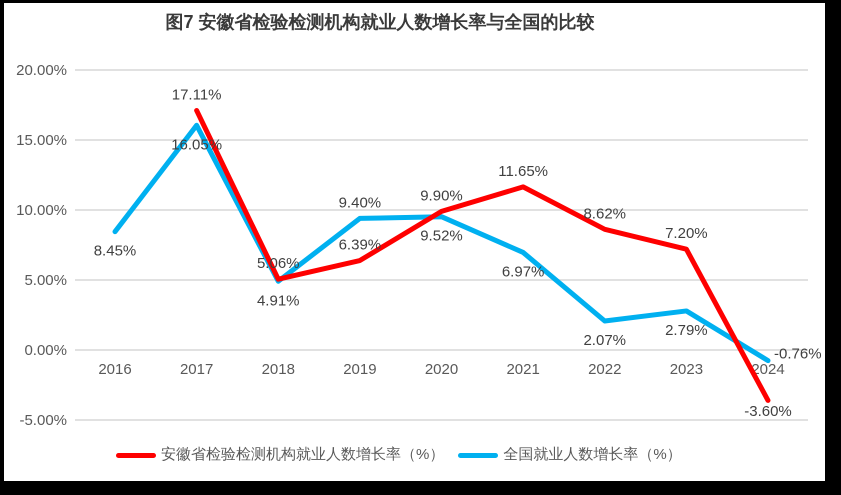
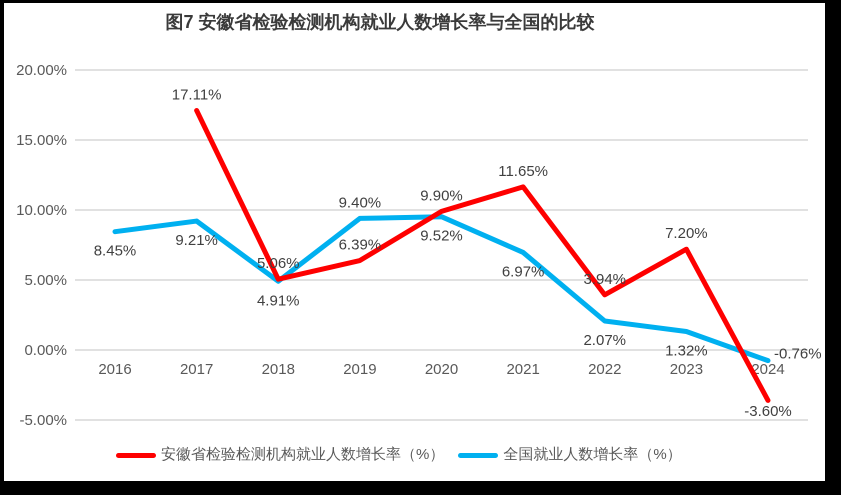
全国就业人数增长率（%）/2017: 16.05% -> 9.21%
安徽省检验检测机构就业人数增长率（%）/2022: 8.62% -> 3.94%
全国就业人数增长率（%）/2023: 2.79% -> 1.32%
